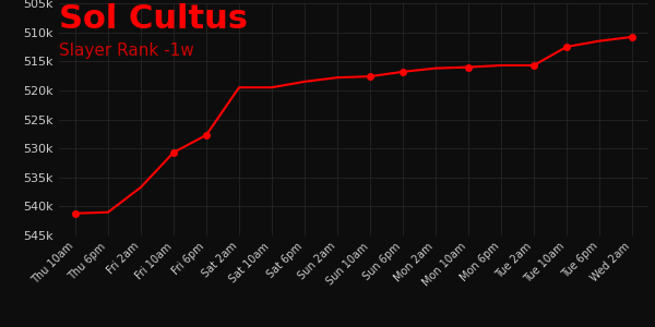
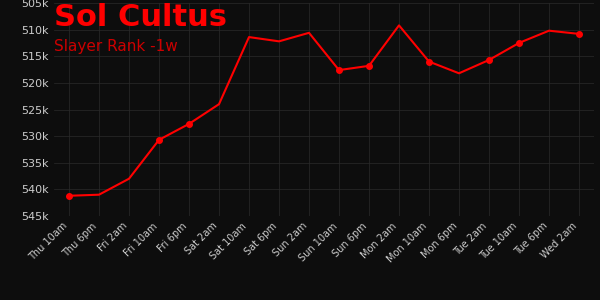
Fri 2am: 536.7k -> 538.0k
Sat 2am: 519.5k -> 524.0k
Sat 10am: 519.5k -> 511.4k
Sat 6pm: 518.5k -> 512.2k
Sun 2am: 517.8k -> 510.6k
Mon 2am: 516.2k -> 509.2k
Mon 6pm: 515.7k -> 518.2k
Tue 6pm: 511.5k -> 510.2k
